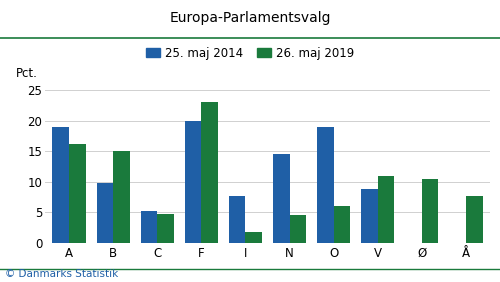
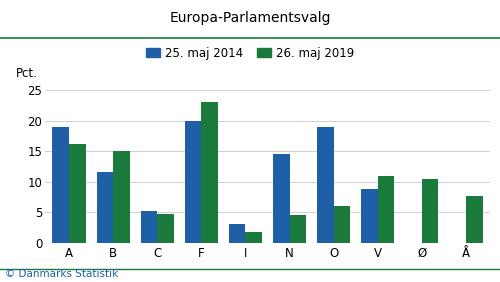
25. maj 2014/B: 9.8 -> 11.5
25. maj 2014/I: 7.6 -> 3.0
